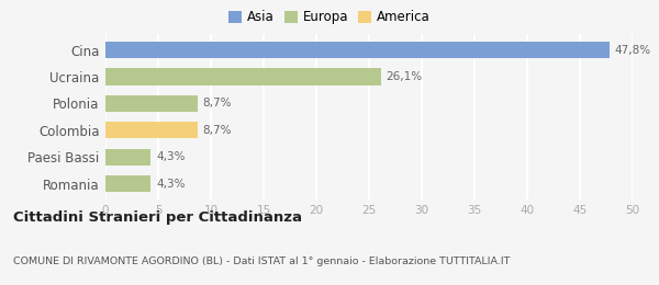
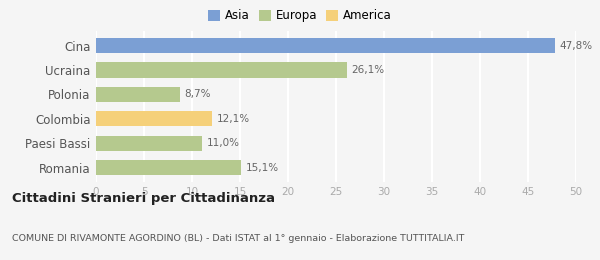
Colombia: 8,7% -> 12,1%
Paesi Bassi: 4,3% -> 11,0%
Romania: 4,3% -> 15,1%
